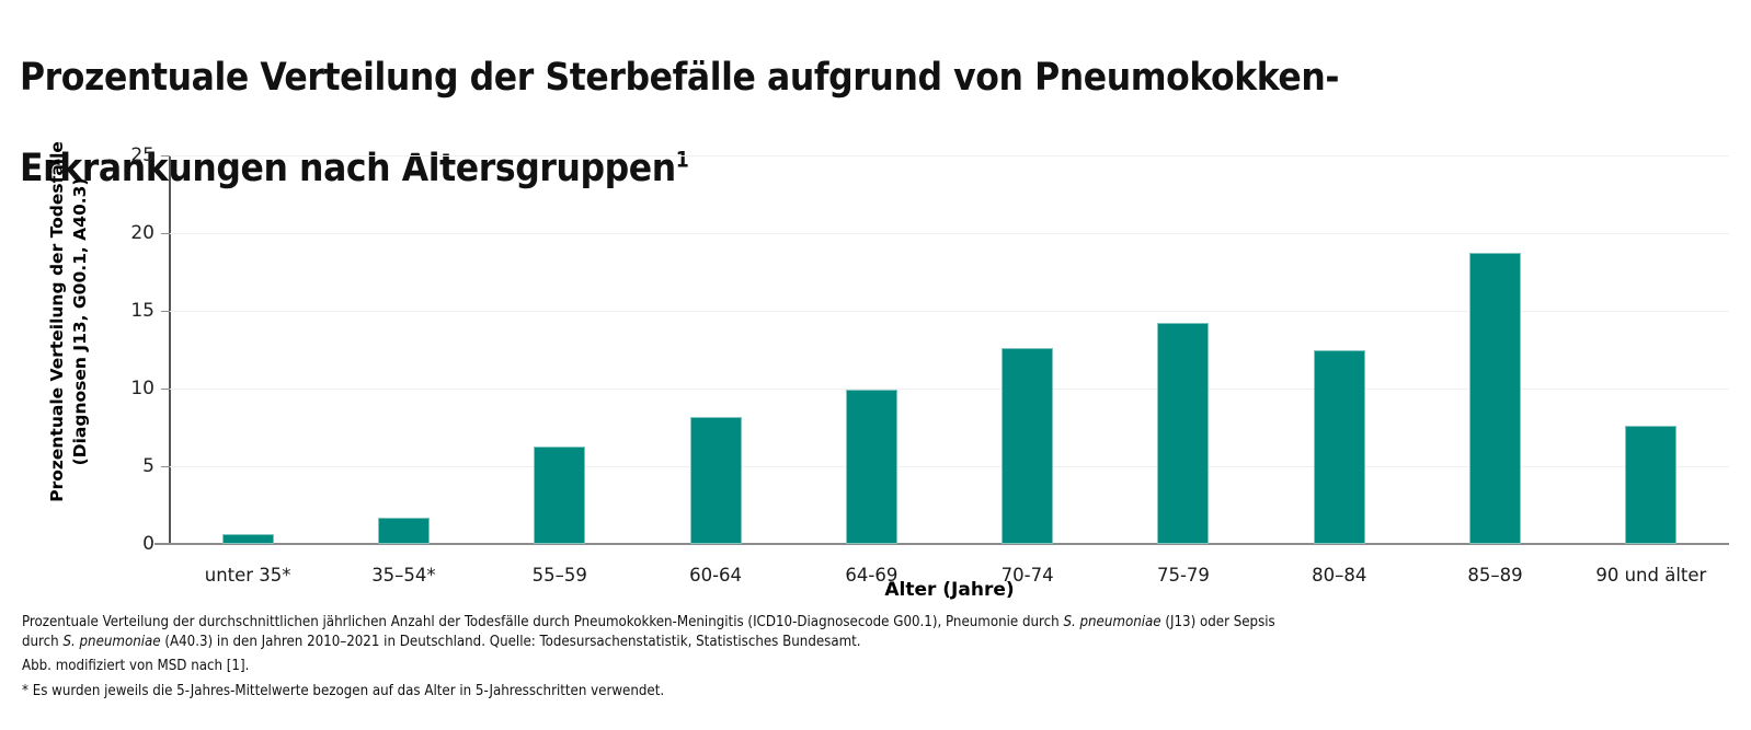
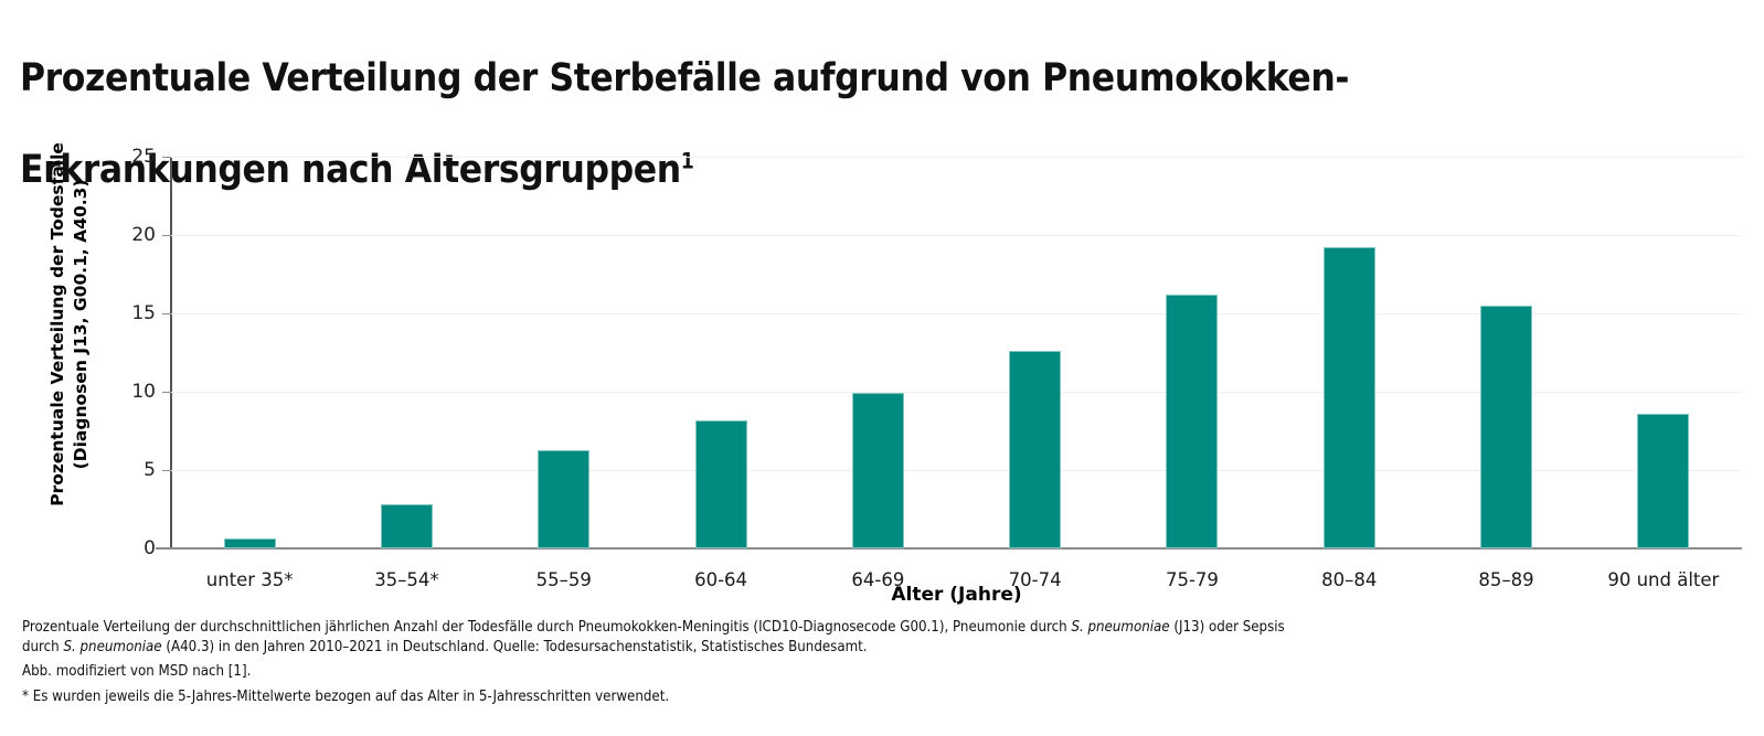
35–54*: 1.7 -> 2.8
75-79: 14.2 -> 16.2
80–84: 12.5 -> 19.2
85–89: 18.7 -> 15.5
90 und älter: 7.6 -> 8.6
